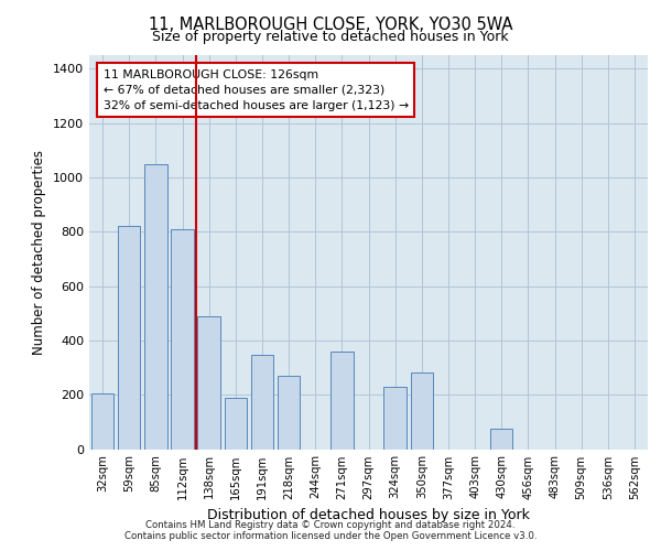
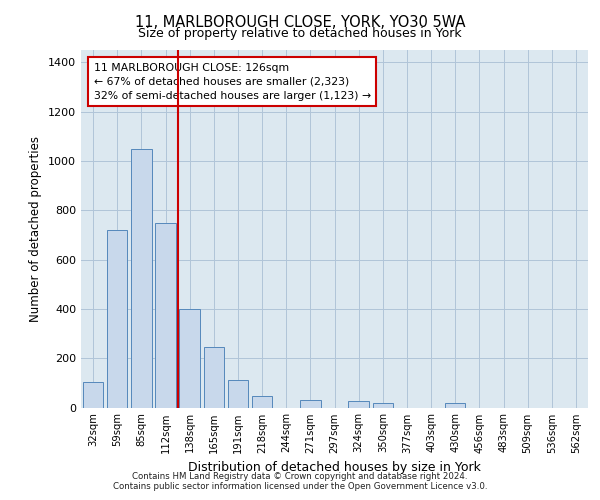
32sqm: 205 -> 105
59sqm: 820 -> 720
112sqm: 810 -> 750
138sqm: 490 -> 400
165sqm: 190 -> 245
191sqm: 345 -> 110
218sqm: 270 -> 48
271sqm: 360 -> 30
324sqm: 230 -> 25
350sqm: 280 -> 20
430sqm: 75 -> 18
